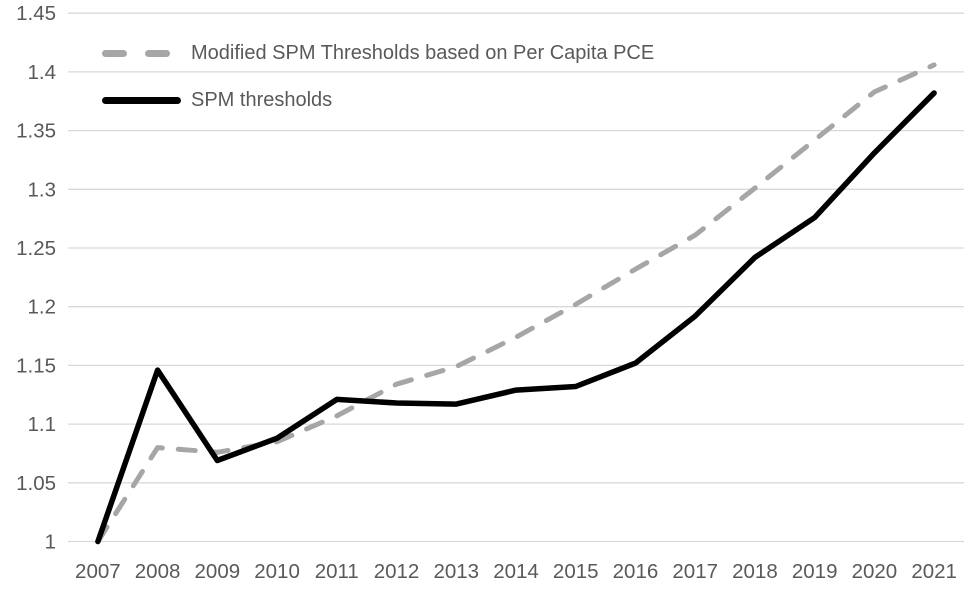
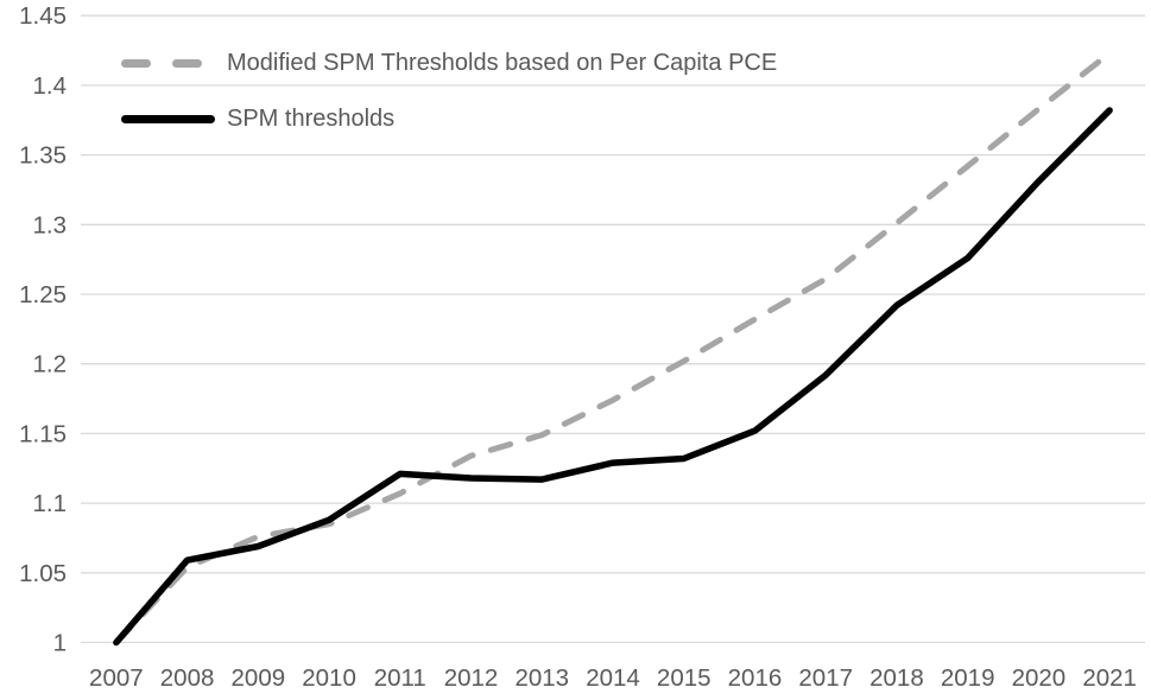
Modified SPM Thresholds based on Per Capita PCE/2008: 1.080 -> 1.054
SPM thresholds/2008: 1.146 -> 1.059
Modified SPM Thresholds based on Per Capita PCE/2021: 1.406 -> 1.423
